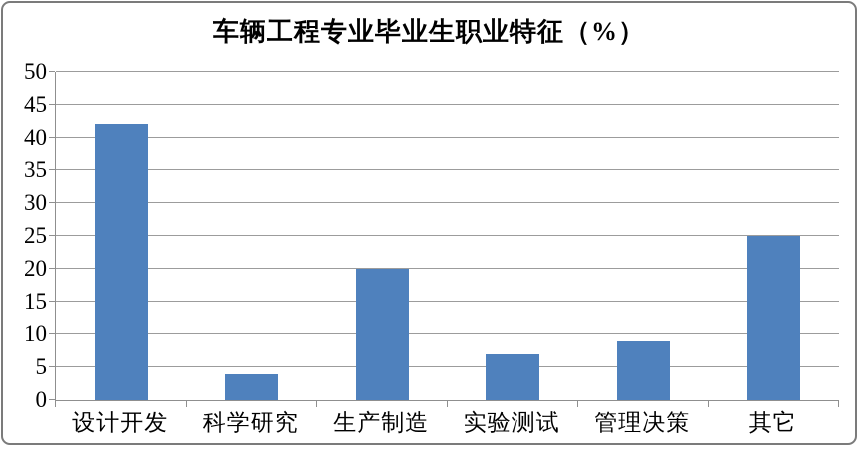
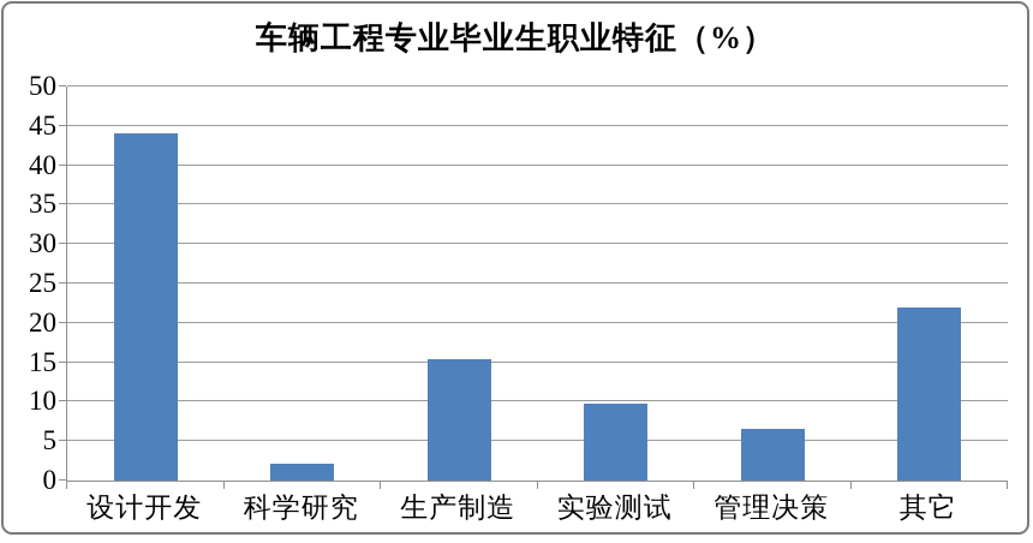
设计开发: 42 -> 44
科学研究: 4 -> 2
生产制造: 20 -> 15
实验测试: 7 -> 10
管理决策: 9 -> 7
其它: 25 -> 22
